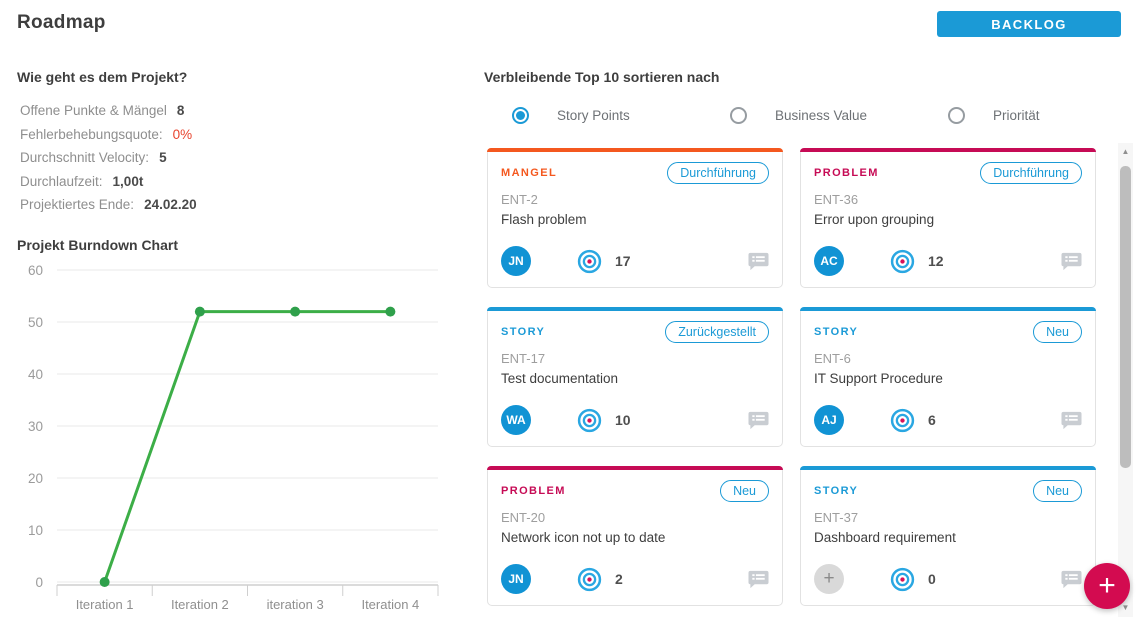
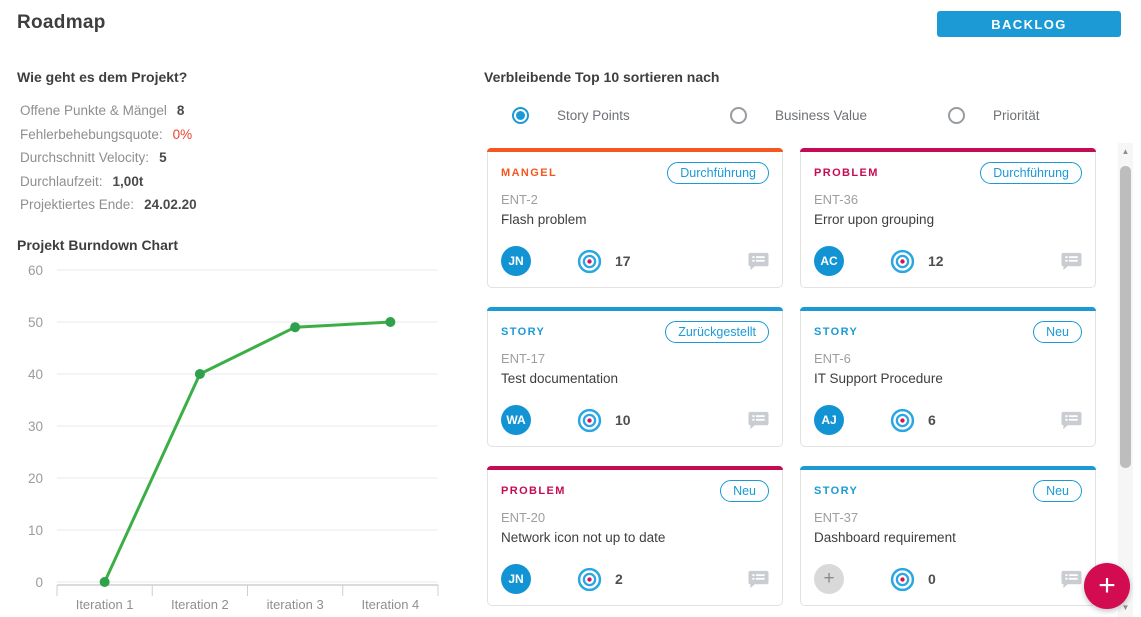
Iteration 2: 52 -> 40
iteration 3: 52 -> 49
Iteration 4: 52 -> 50
